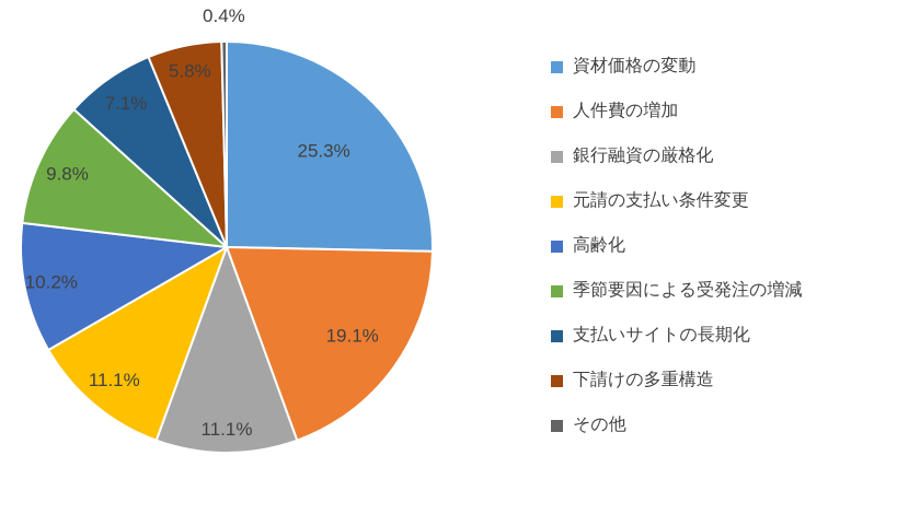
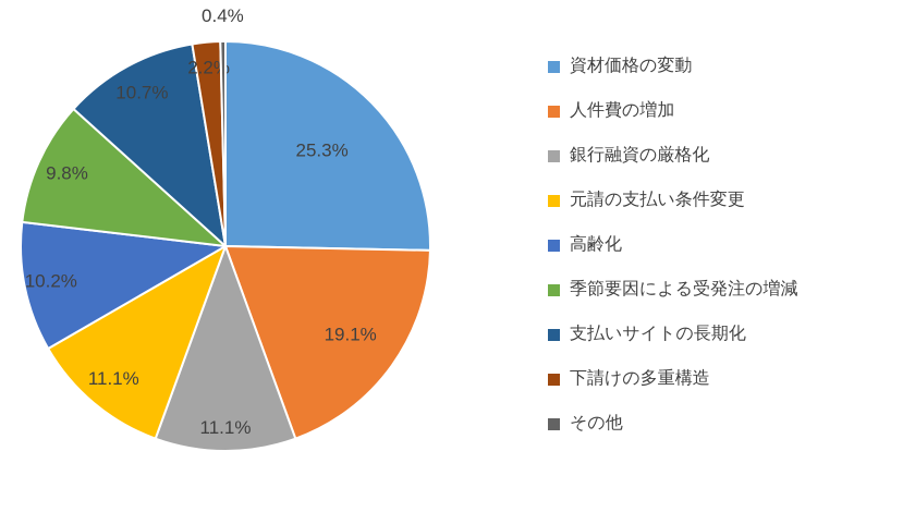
支払いサイトの長期化: 7.1% -> 10.7%
下請けの多重構造: 5.8% -> 2.2%
